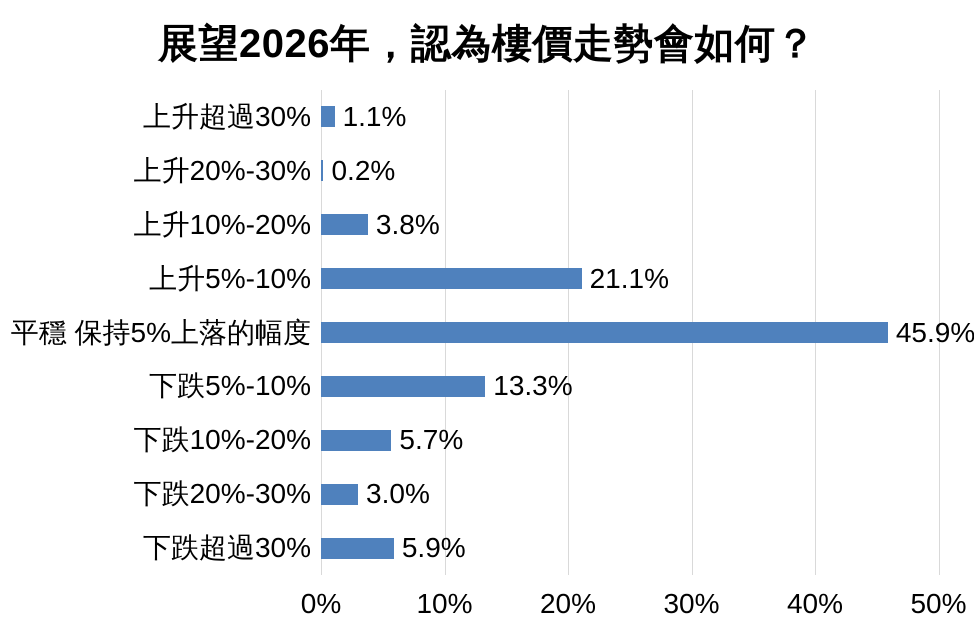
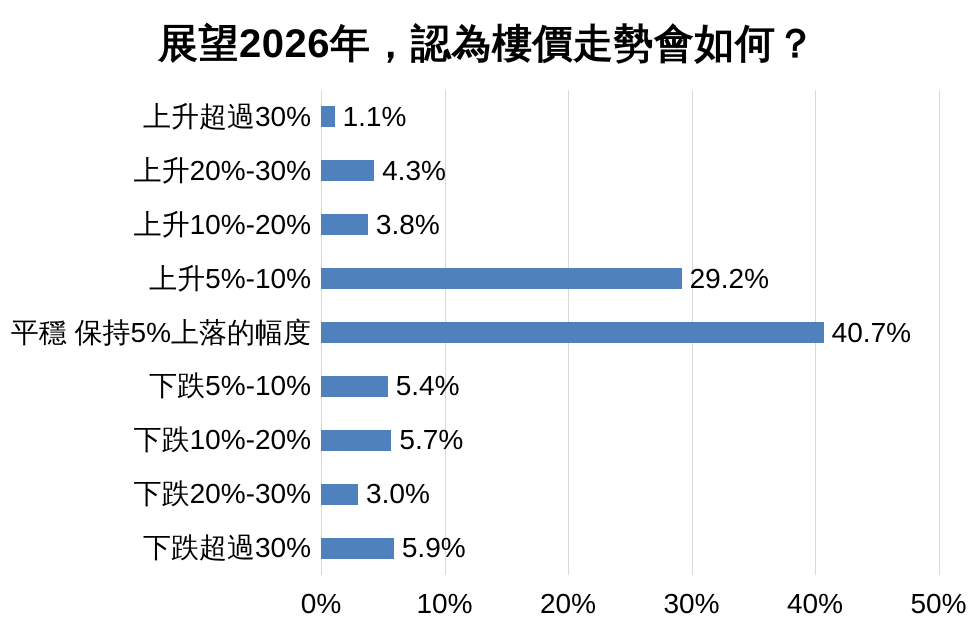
上升20%-30%: 0.2% -> 4.3%
上升5%-10%: 21.1% -> 29.2%
平穩 保持5%上落的幅度: 45.9% -> 40.7%
下跌5%-10%: 13.3% -> 5.4%
